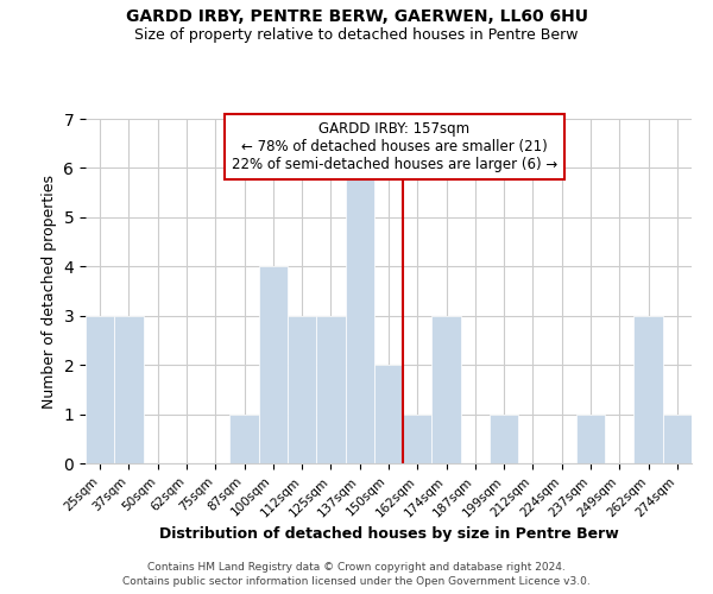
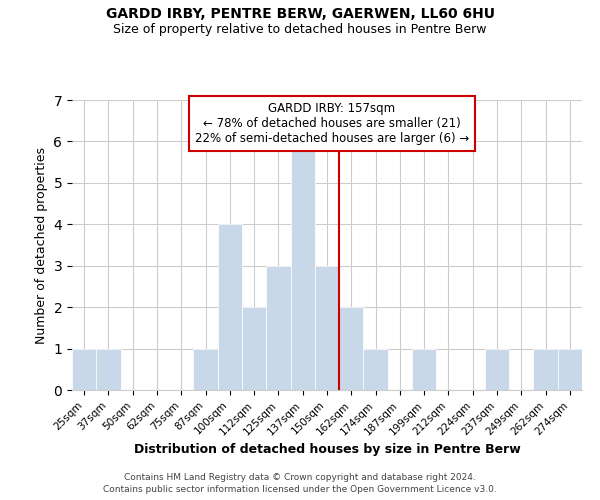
25sqm: 3 -> 1
37sqm: 3 -> 1
112sqm: 3 -> 2
150sqm: 2 -> 3
162sqm: 1 -> 2
174sqm: 3 -> 1
262sqm: 3 -> 1
